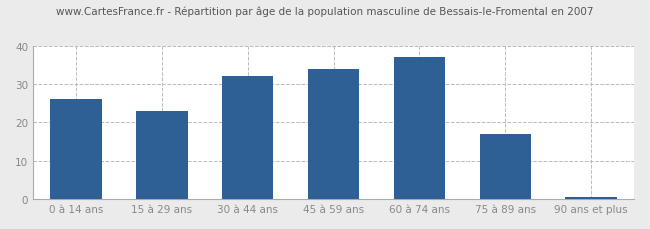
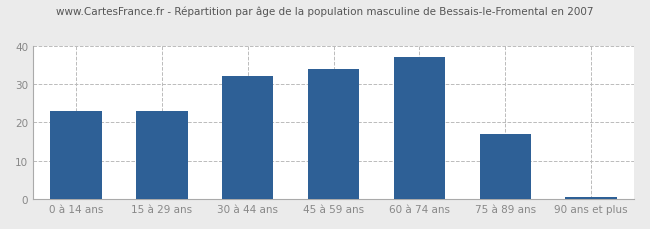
0 à 14 ans: 26.0 -> 23.0
